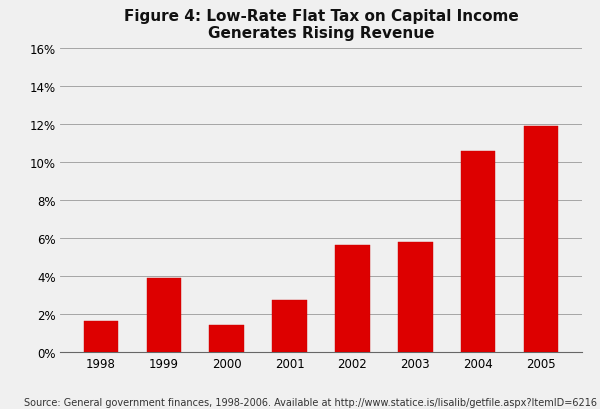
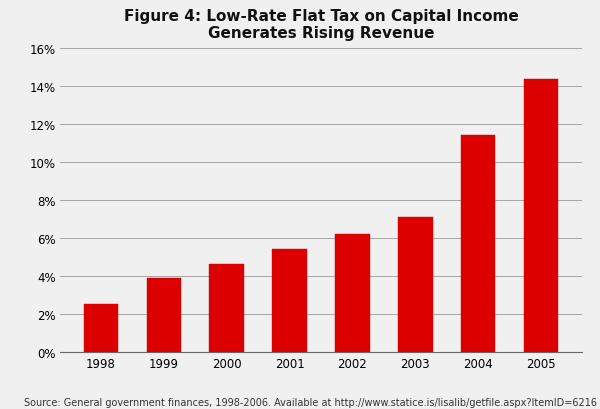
1998: 1.6% -> 2.5%
2000: 1.4% -> 4.6%
2001: 2.7% -> 5.4%
2002: 5.6% -> 6.2%
2003: 5.8% -> 7.1%
2004: 10.6% -> 11.4%
2005: 11.9% -> 14.4%
